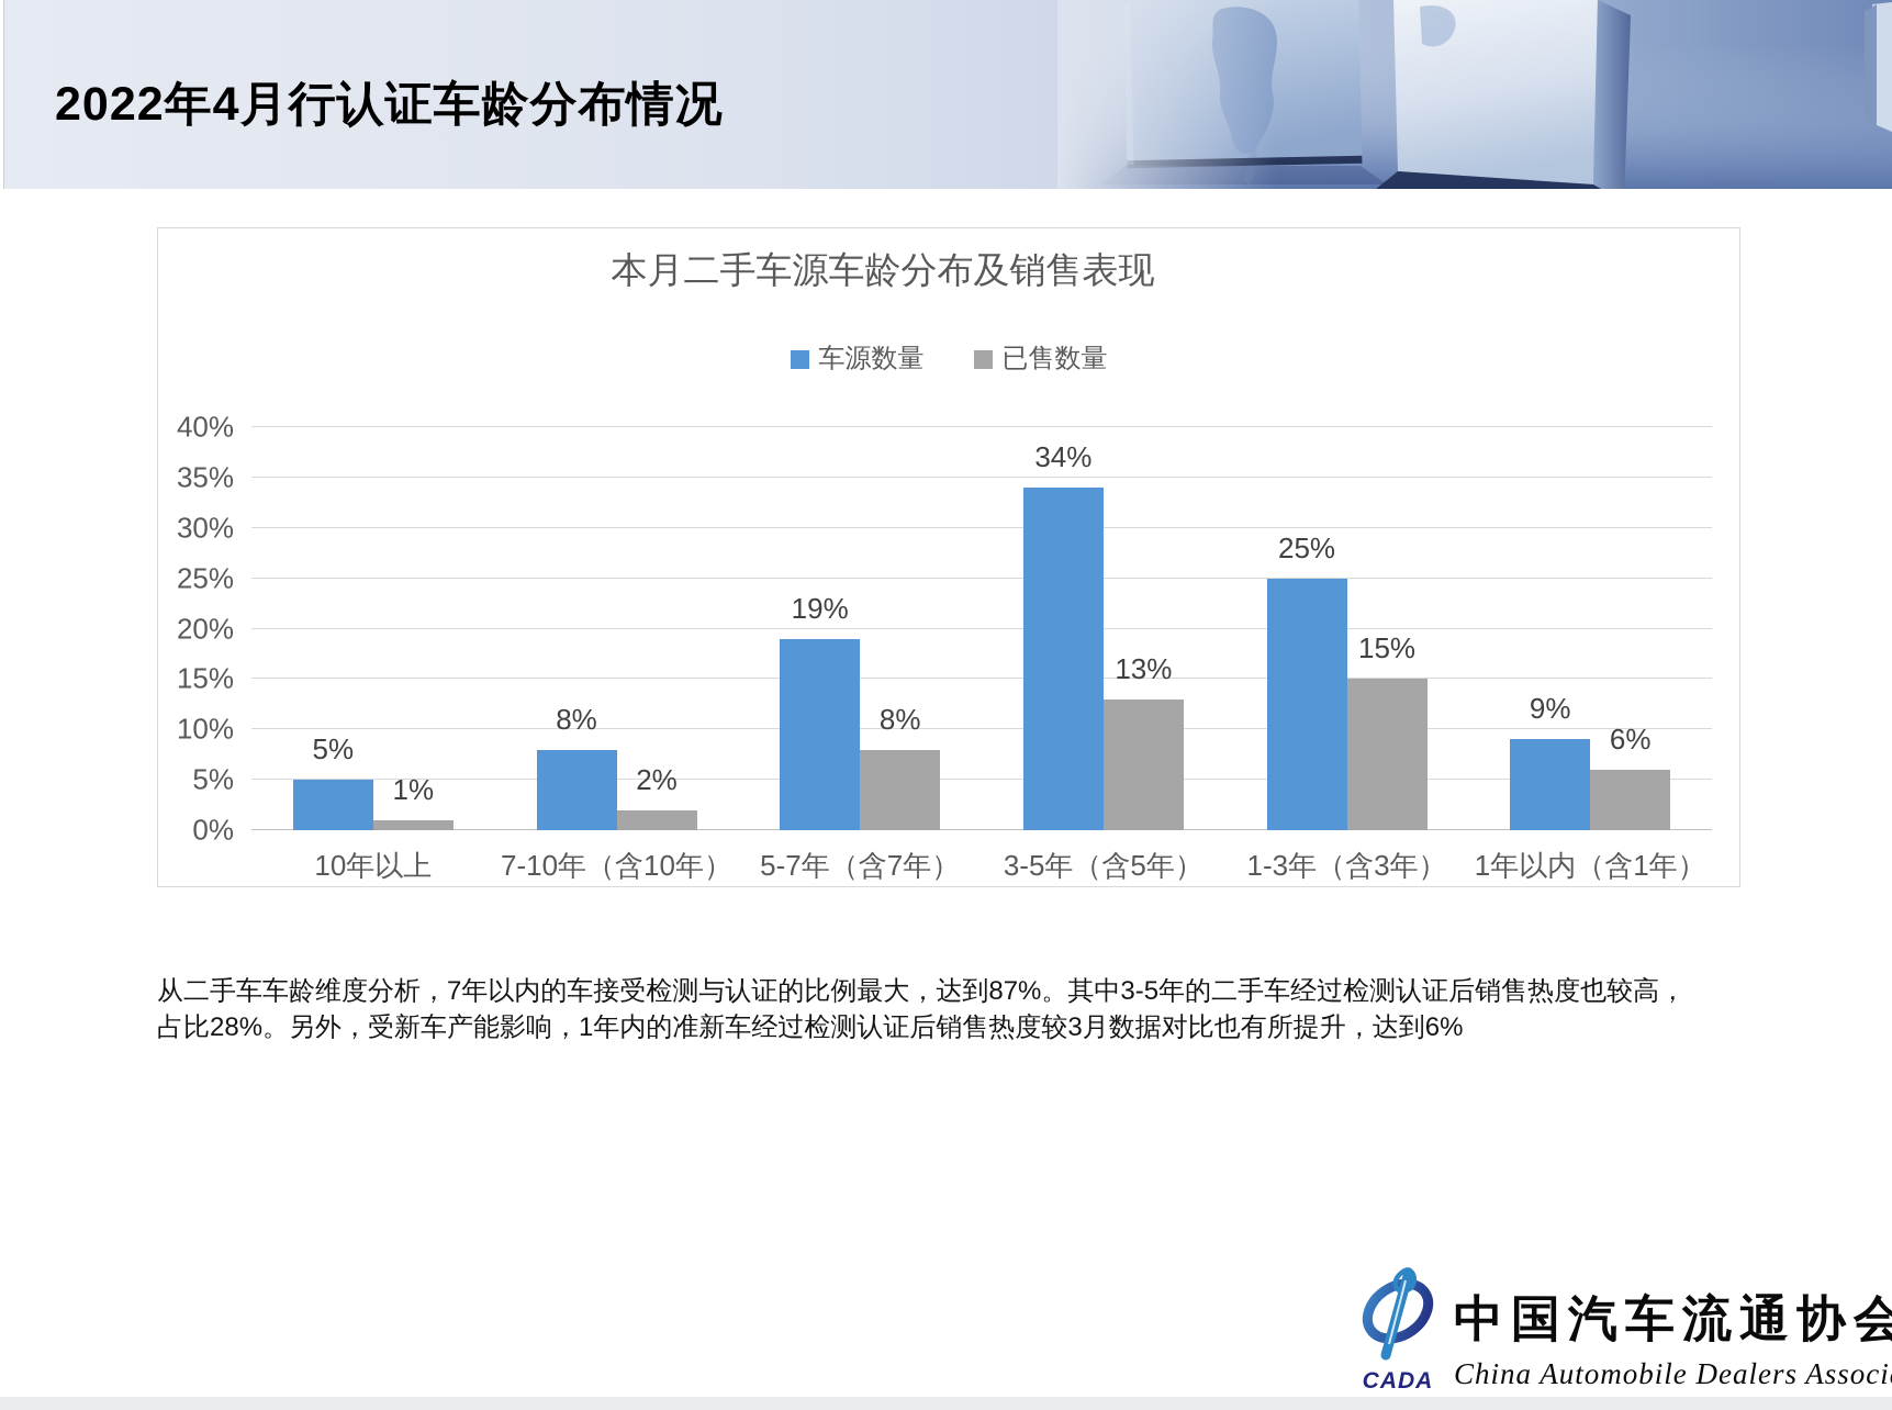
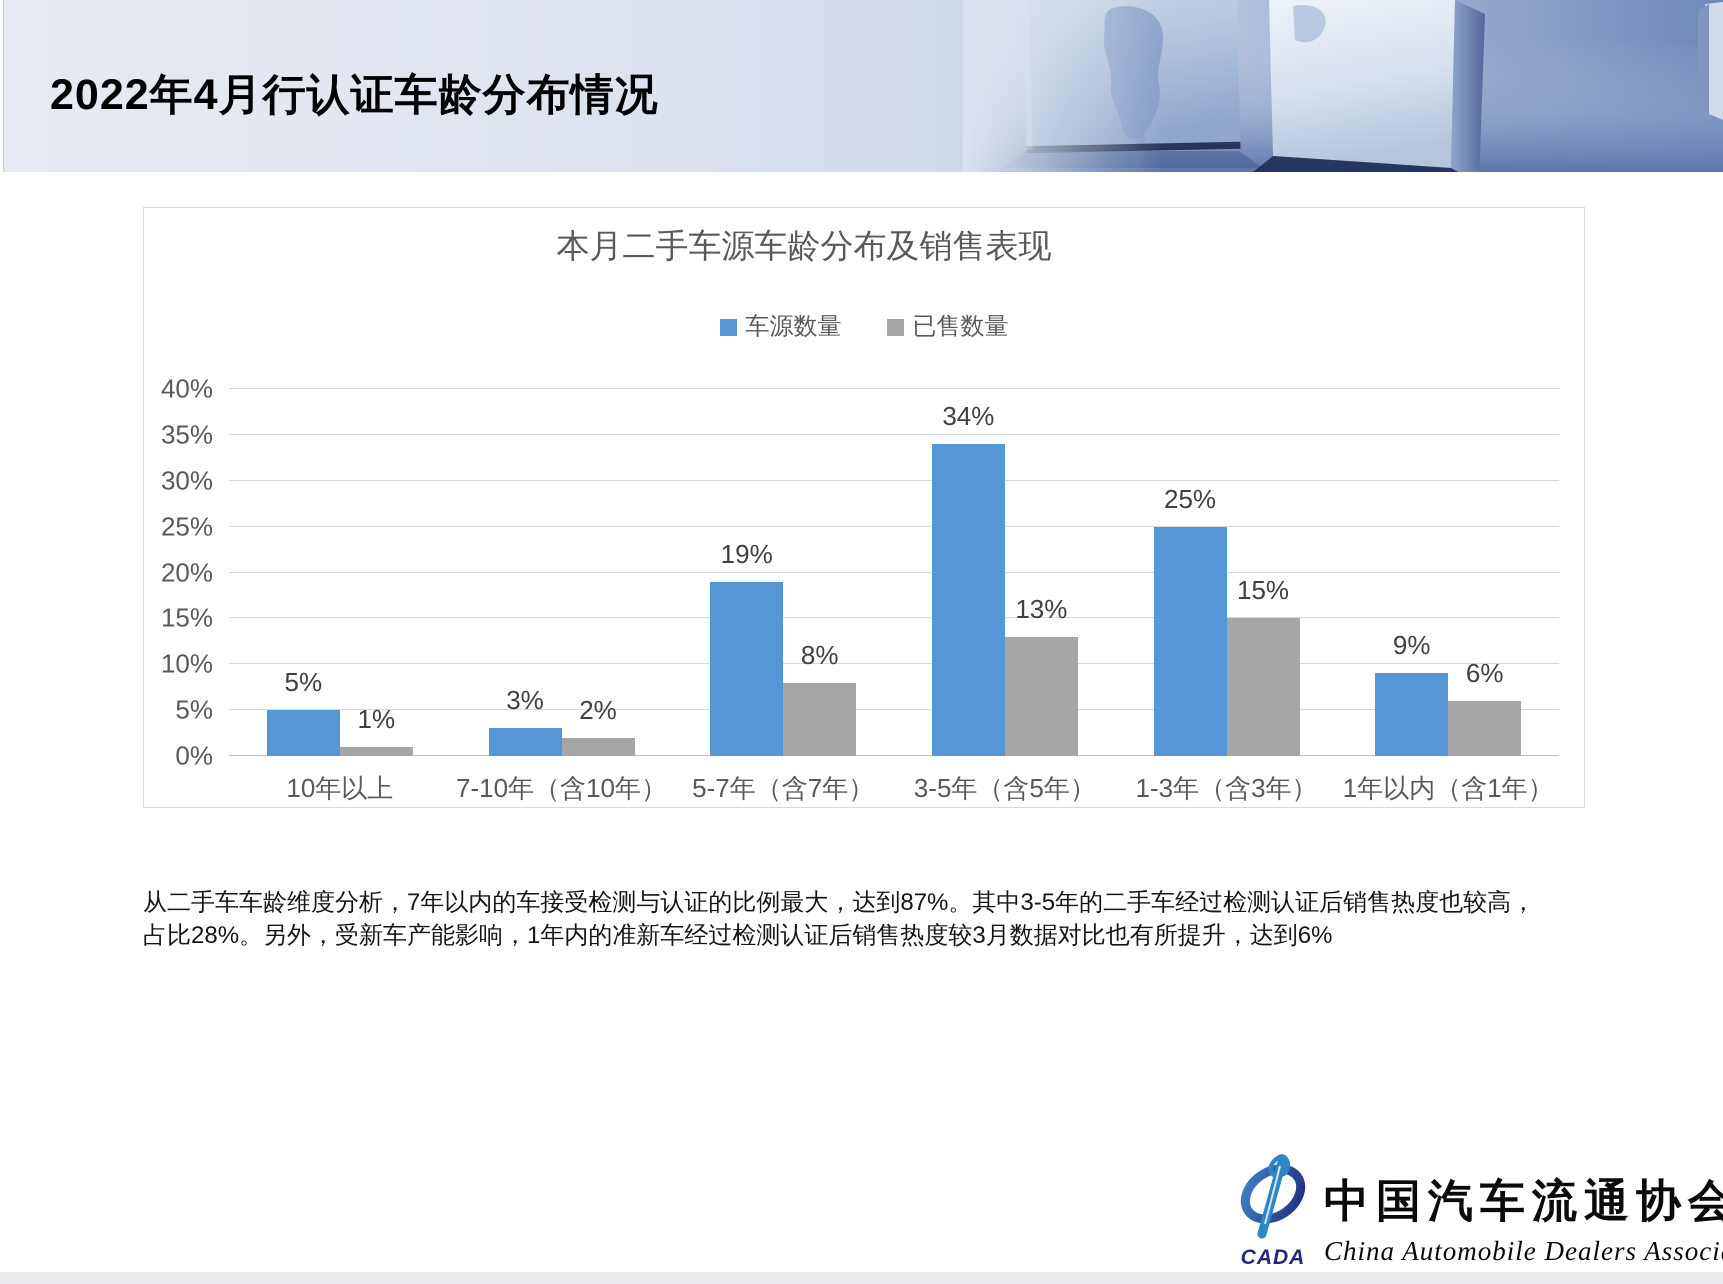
车源数量/7-10年（含10年）: 8% -> 3%
